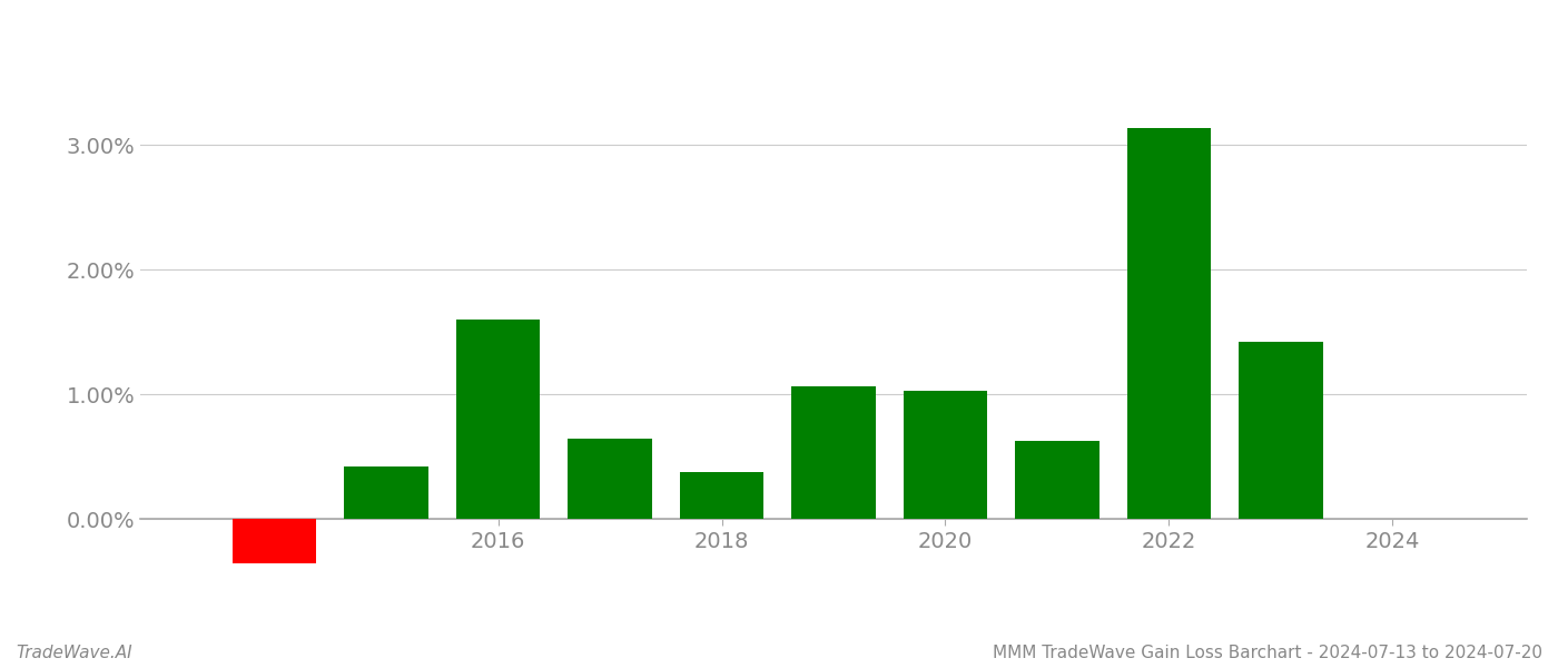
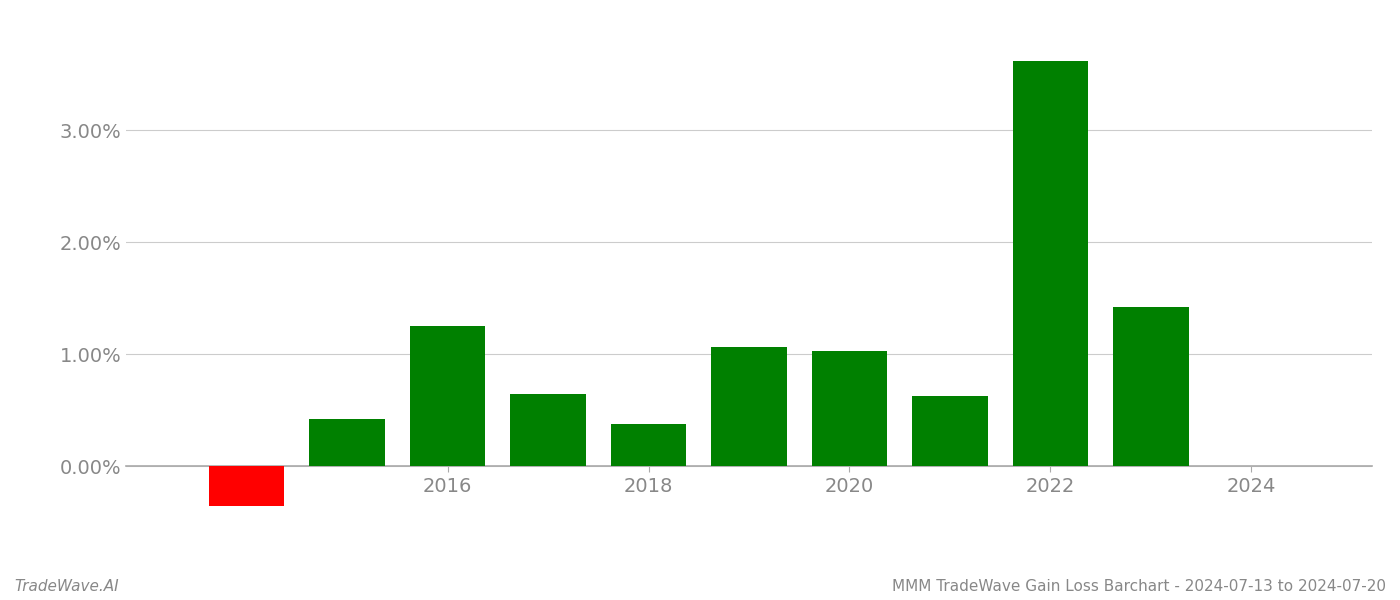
2016: 1.60% -> 1.25%
2022: 3.14% -> 3.62%
